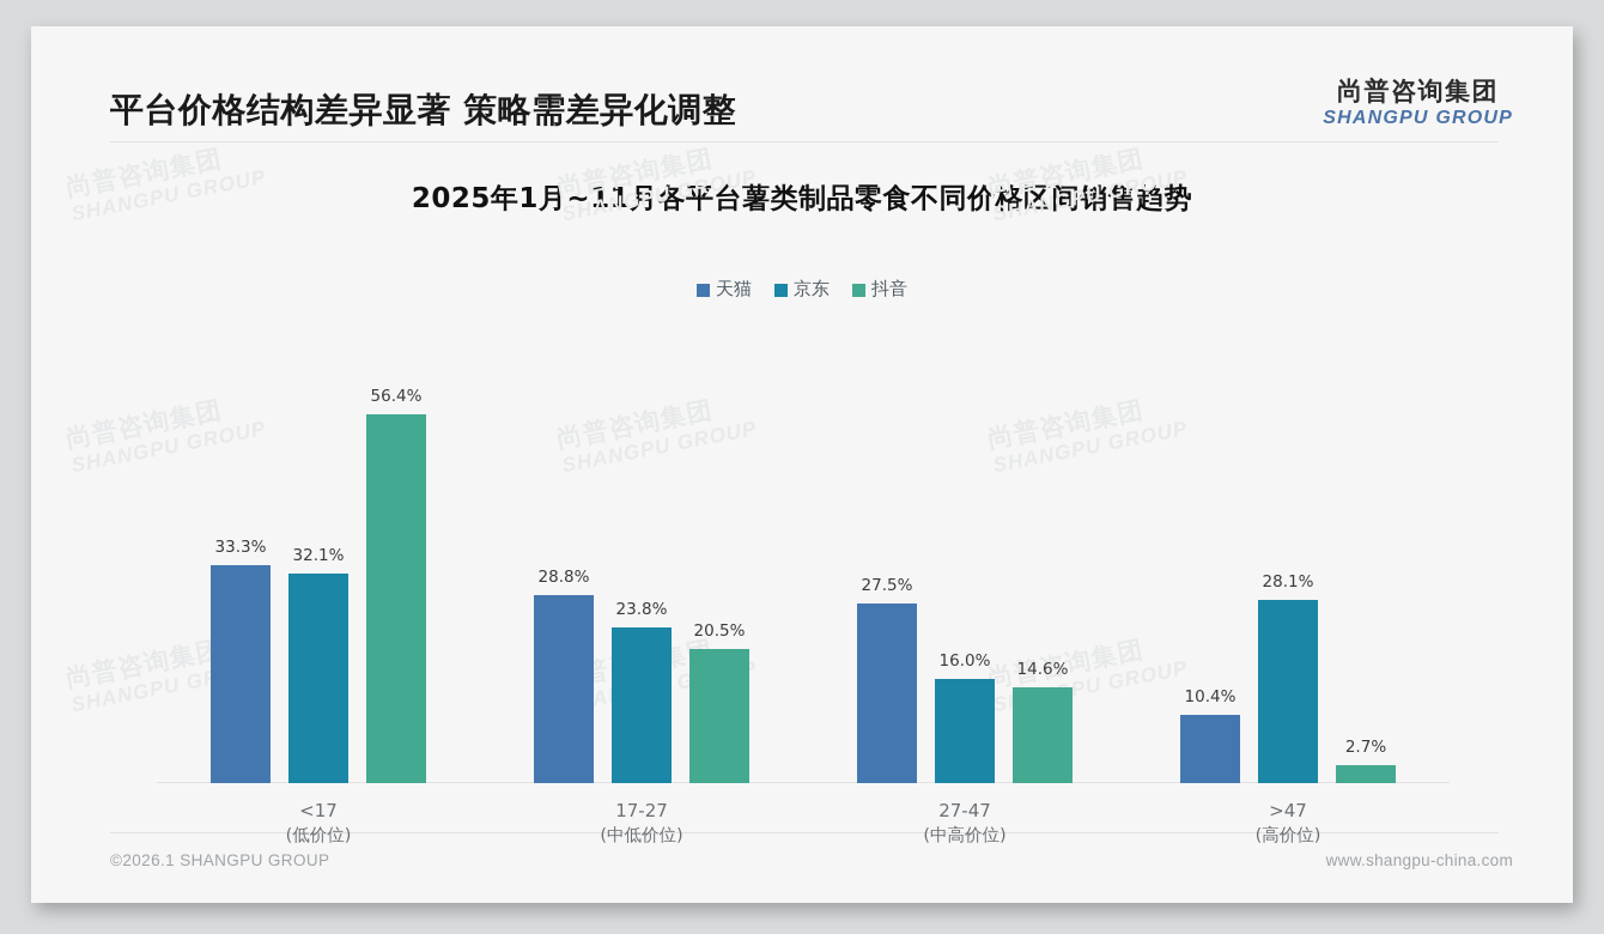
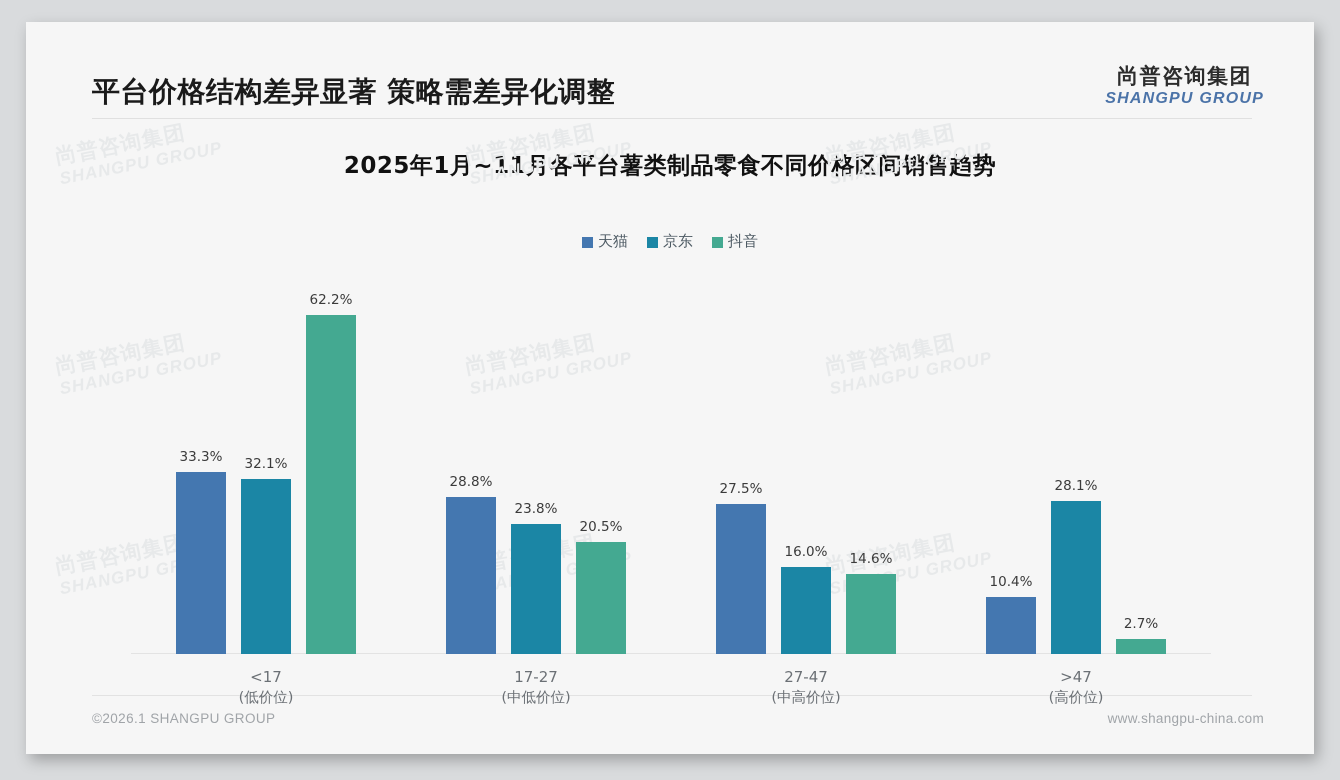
抖音/<17: 56.4% -> 62.2%
